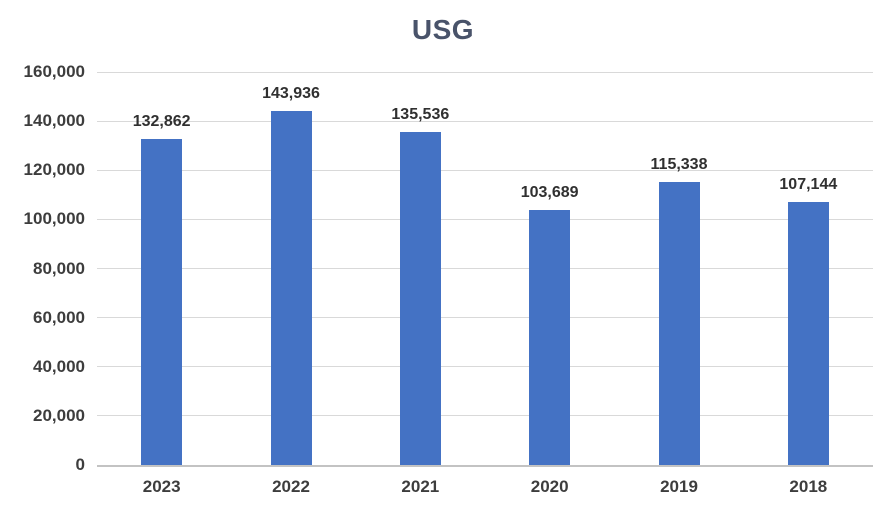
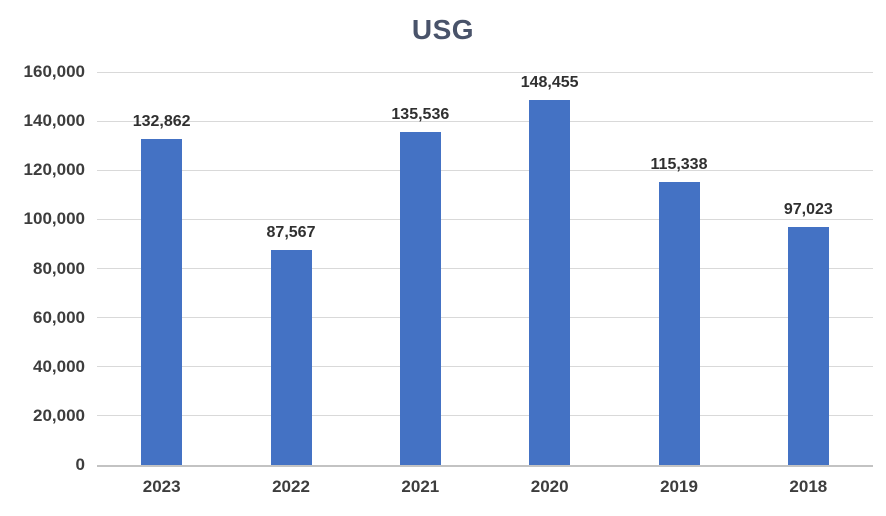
2022: 143,936 -> 87,567
2020: 103,689 -> 148,455
2018: 107,144 -> 97,023
